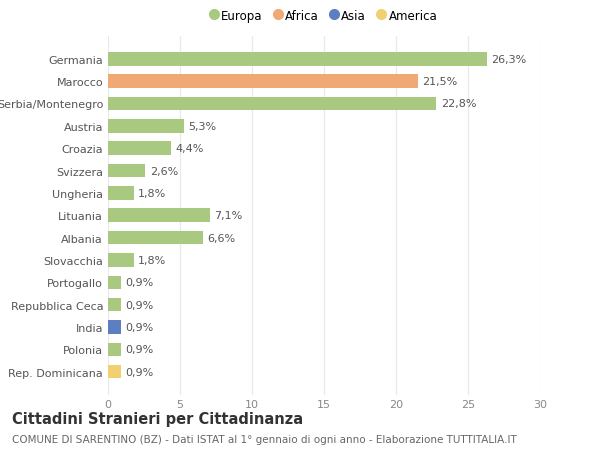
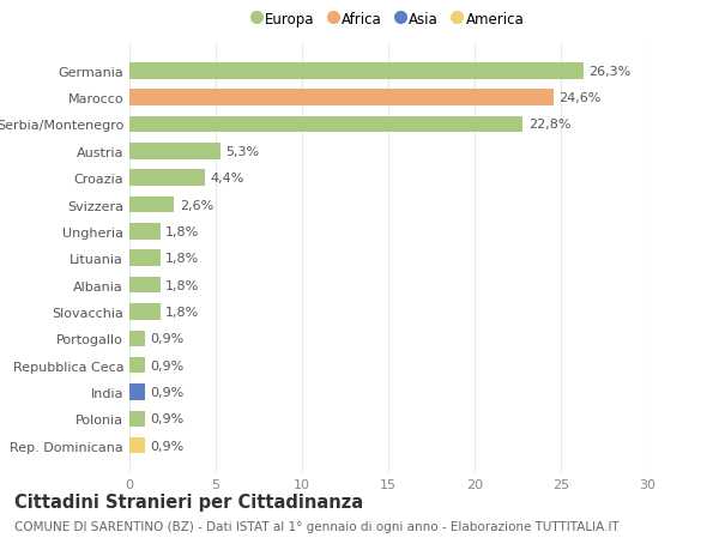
Marocco: 21,5% -> 24,6%
Lituania: 7,1% -> 1,8%
Albania: 6,6% -> 1,8%
